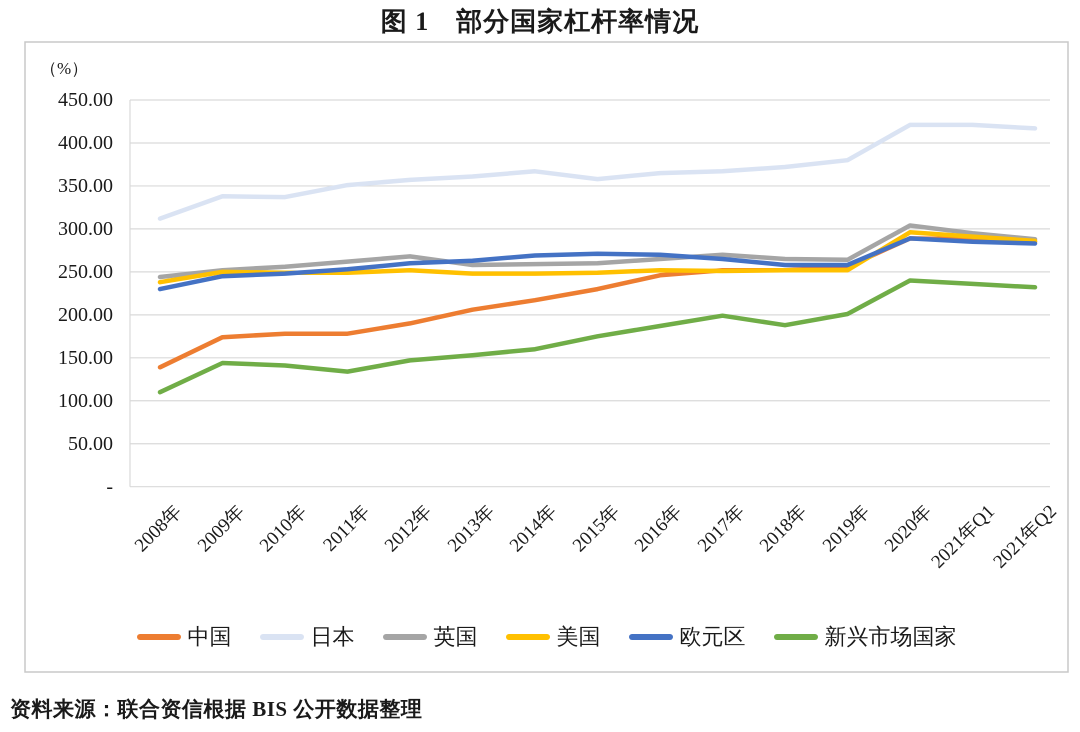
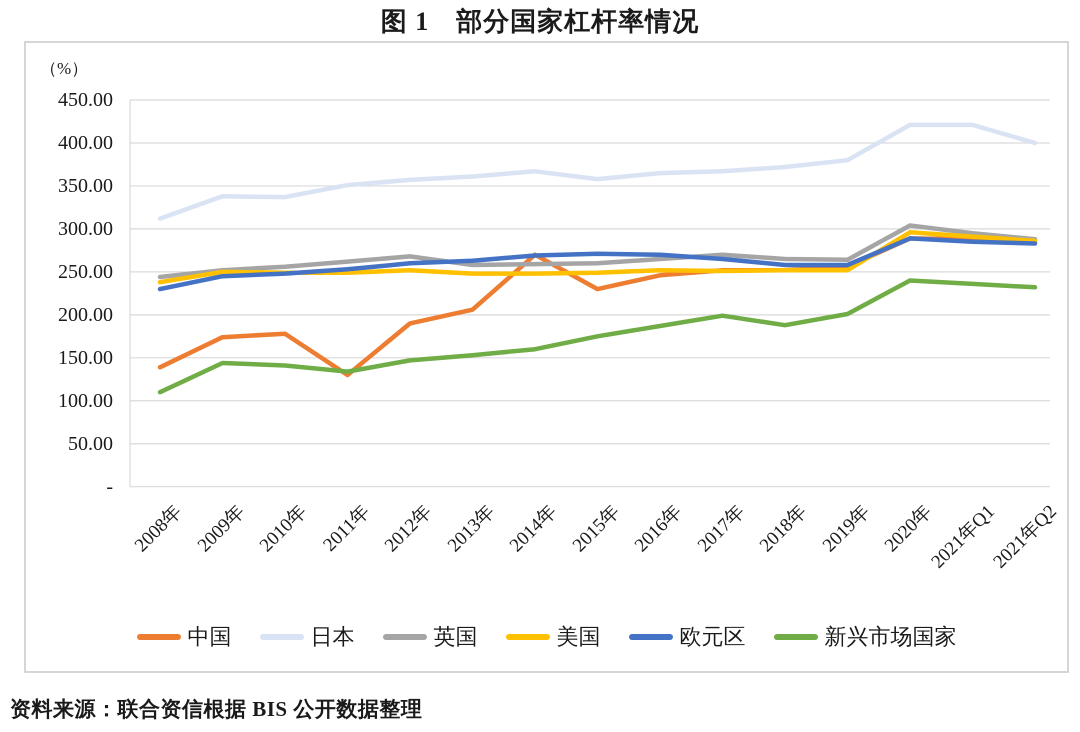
中国/2011年: 180 -> 130
中国/2014年: 220 -> 270
日本/2021年Q2: 420 -> 400
